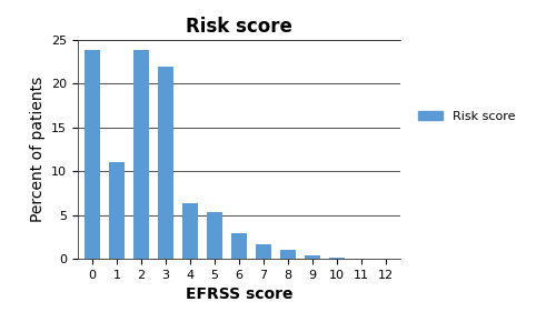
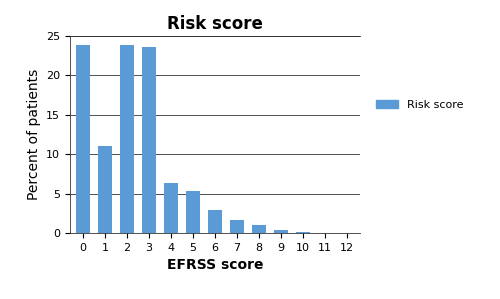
3: 22.0 -> 23.6
